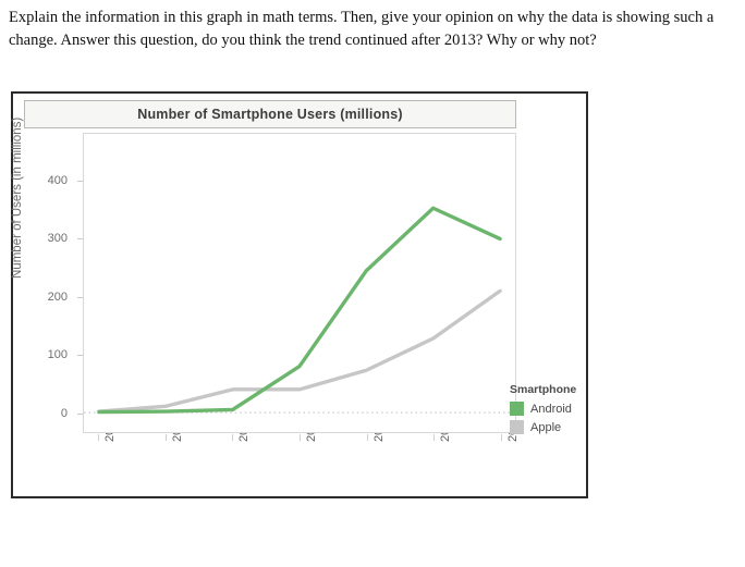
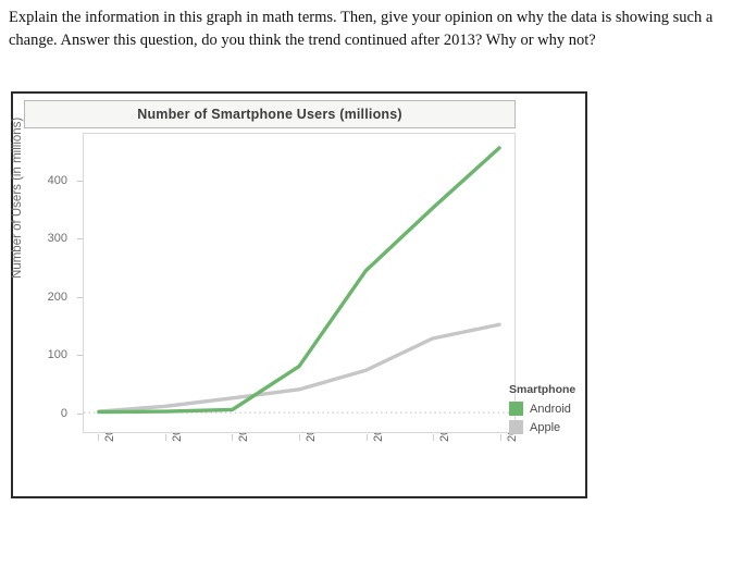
Apple/2009: 40 -> 20
Android/2013: 300 -> 460
Apple/2013: 210 -> 150
